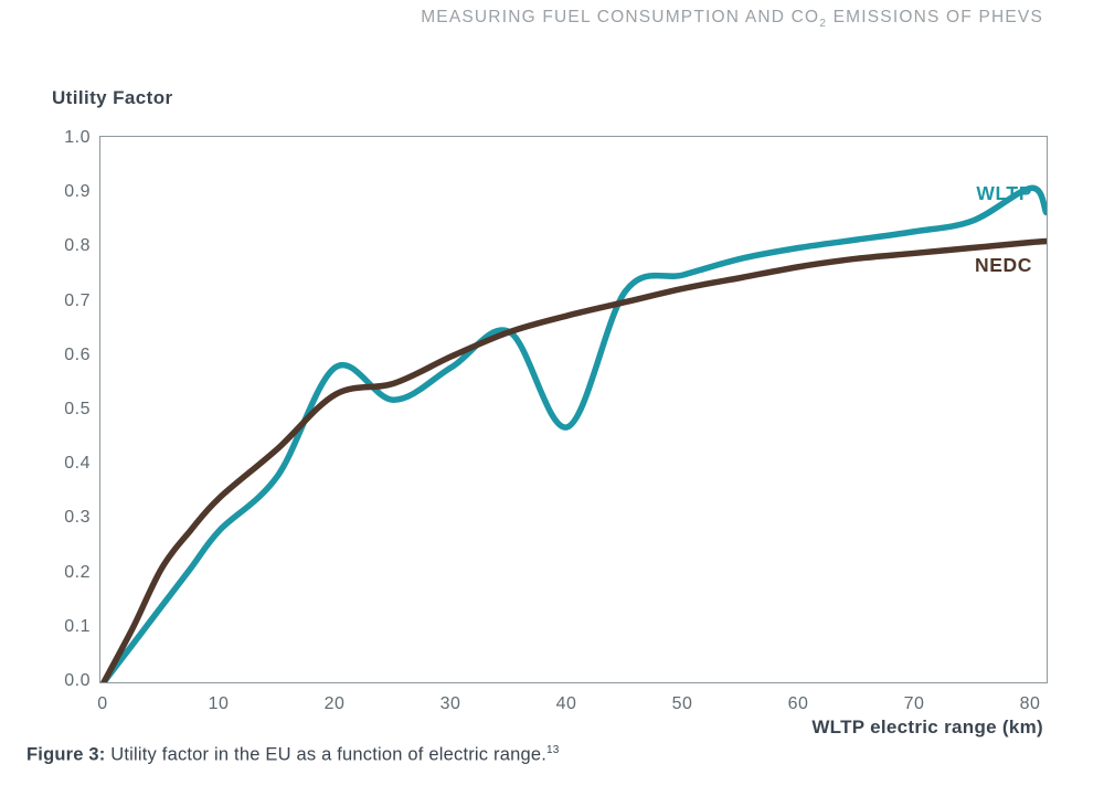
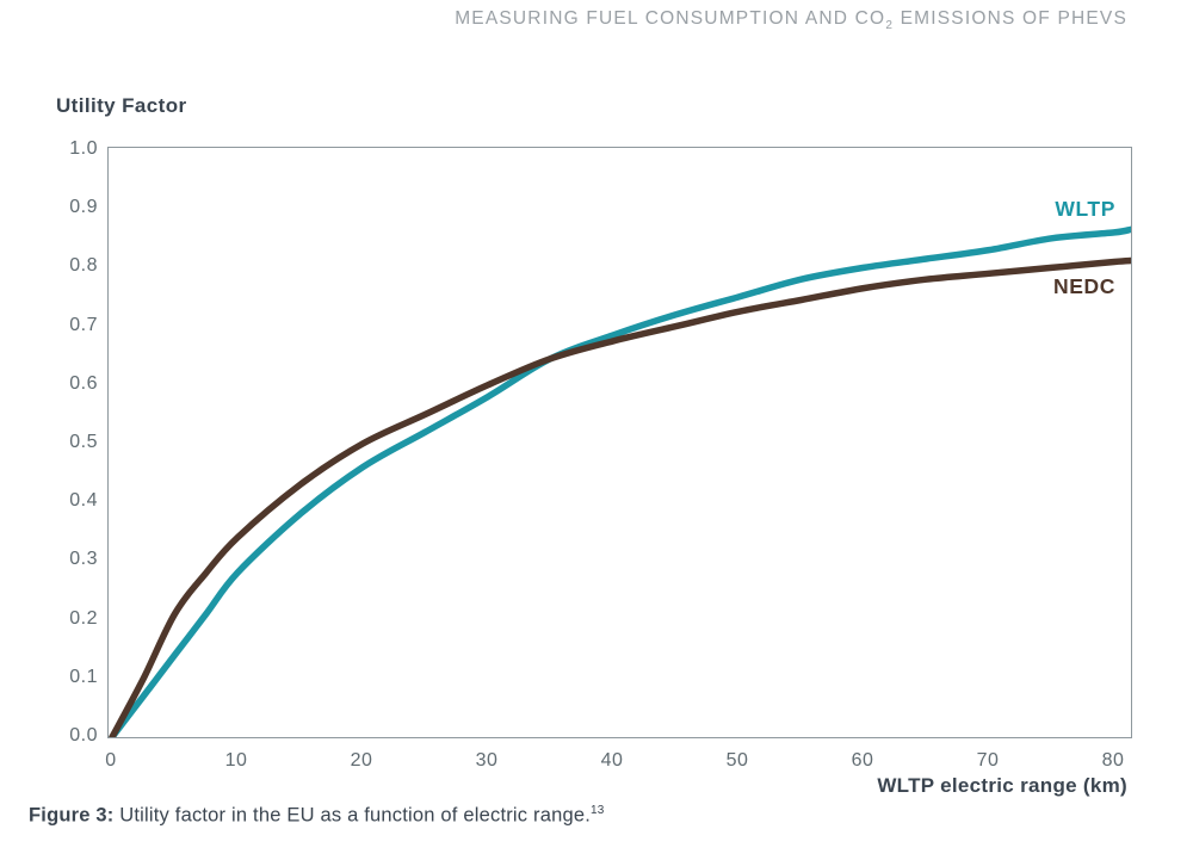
WLTP/20: 0.58 -> 0.46
NEDC/20: 0.53 -> 0.50
WLTP/40: 0.47 -> 0.69
WLTP/80: 0.91 -> 0.86
